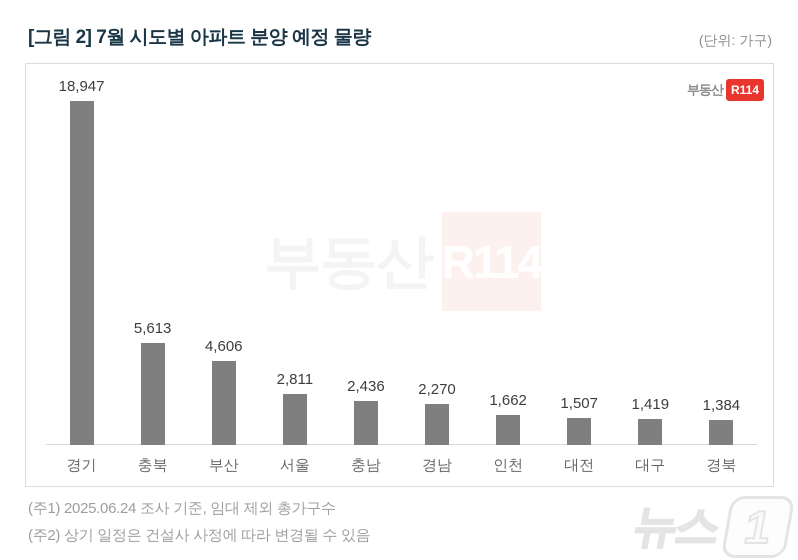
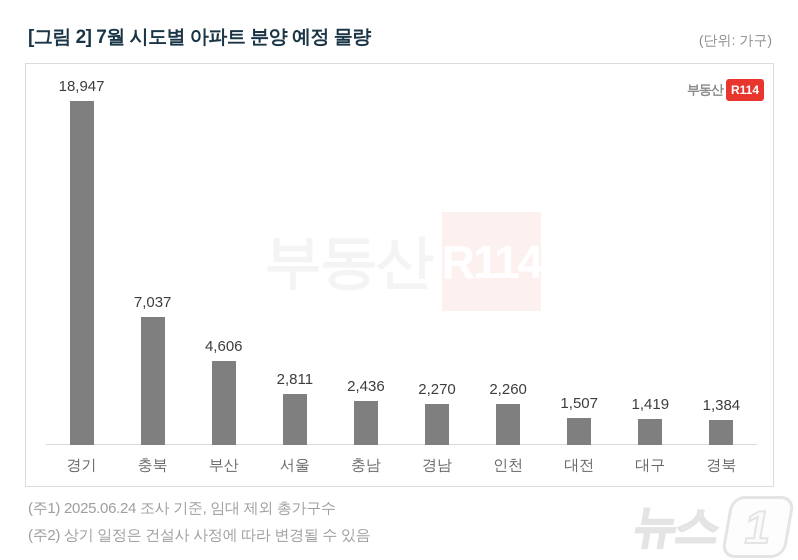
충북: 5,613 -> 7,037
인천: 1,662 -> 2,260
